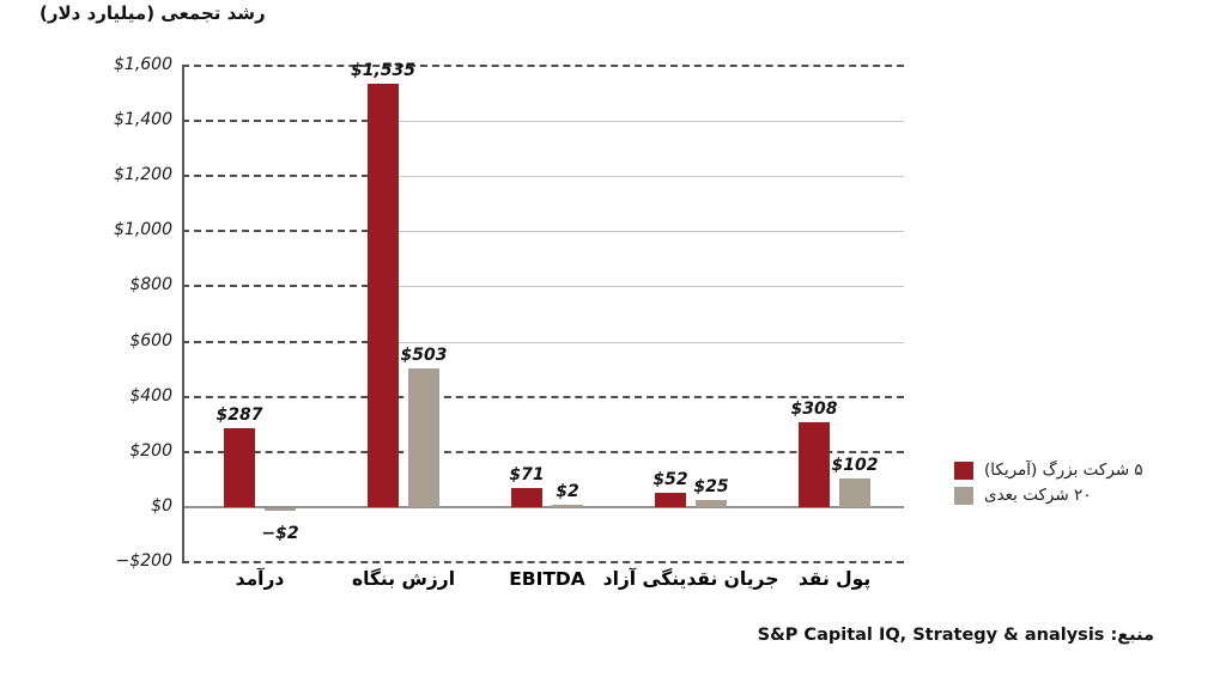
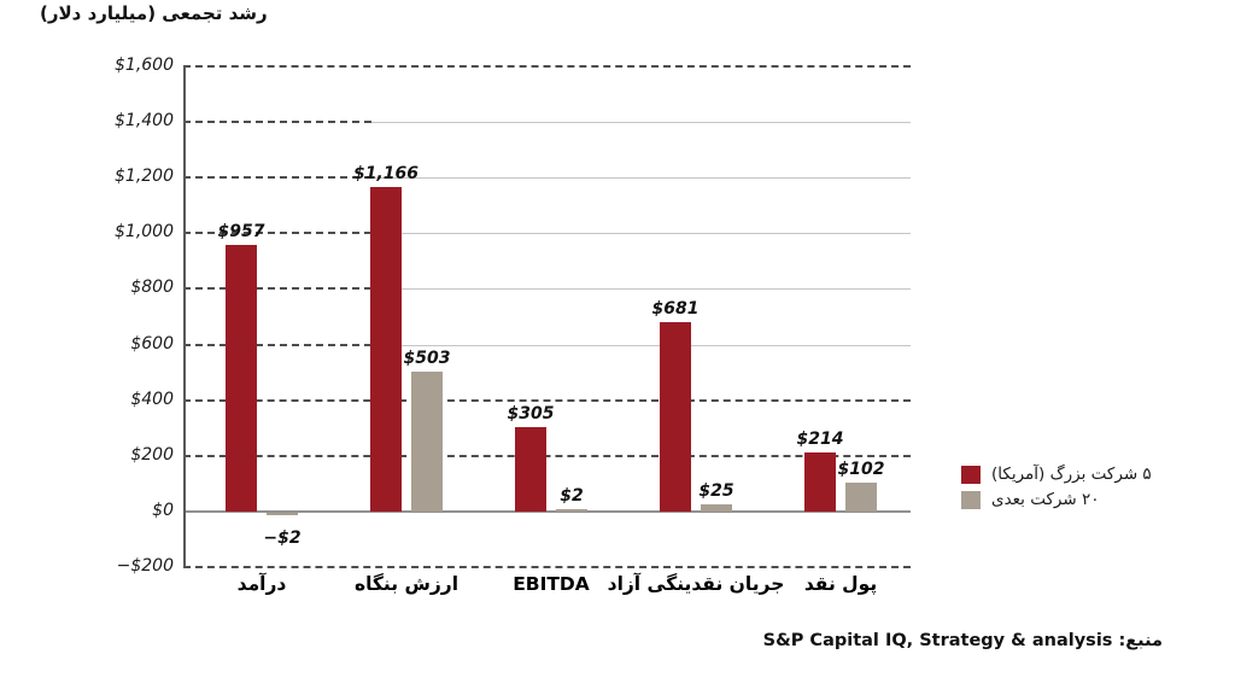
۵ شرکت بزرگ (آمریکا)/درآمد: $287 -> $957
۵ شرکت بزرگ (آمریکا)/ارزش بنگاه: $1,535 -> $1,166
۵ شرکت بزرگ (آمریکا)/EBITDA: $71 -> $305
۵ شرکت بزرگ (آمریکا)/جریان نقدینگی آزاد: $52 -> $681
۵ شرکت بزرگ (آمریکا)/پول نقد: $308 -> $214
